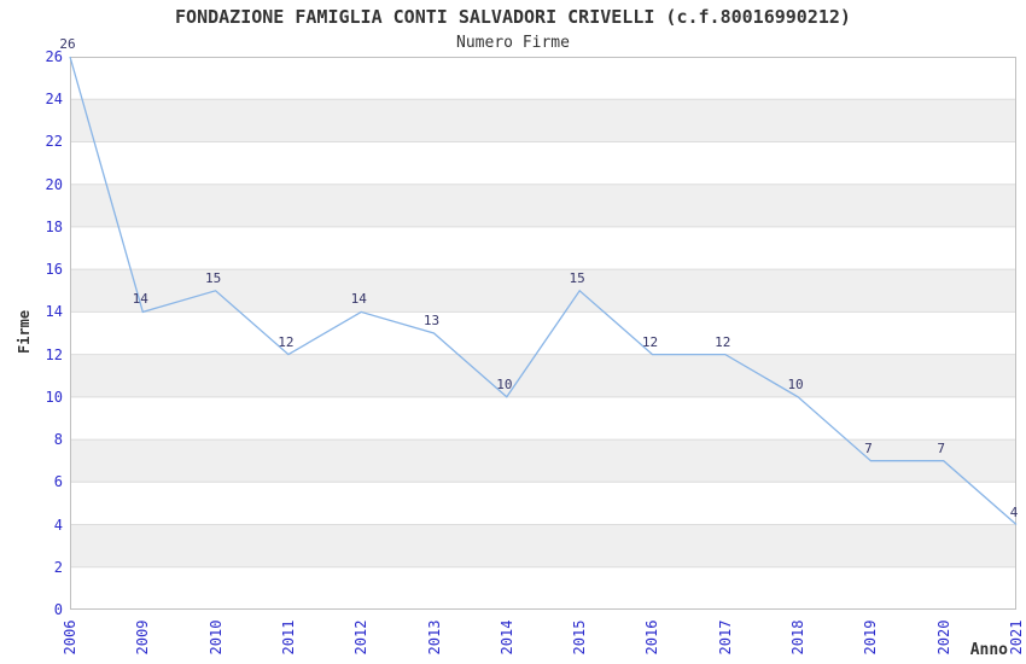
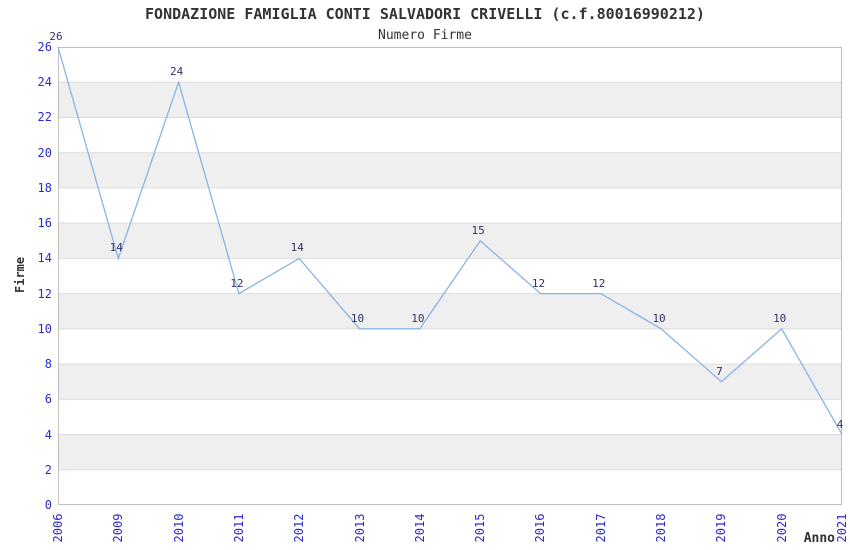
2010: 15 -> 24
2013: 13 -> 10
2020: 7 -> 10
